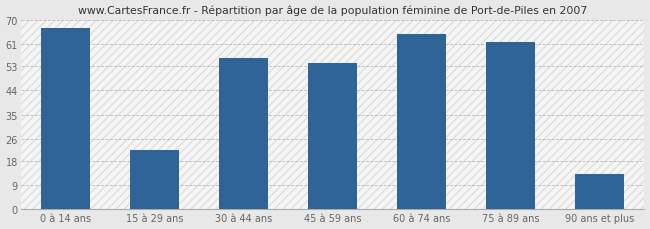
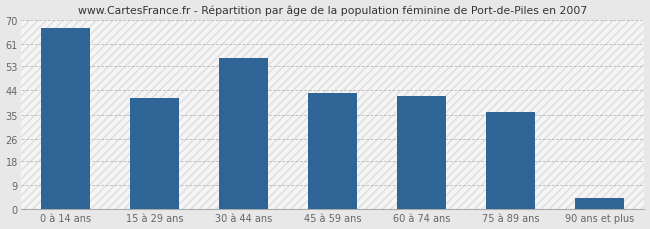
15 à 29 ans: 22 -> 41
45 à 59 ans: 54 -> 43
60 à 74 ans: 65 -> 42
75 à 89 ans: 62 -> 36
90 ans et plus: 13 -> 4
